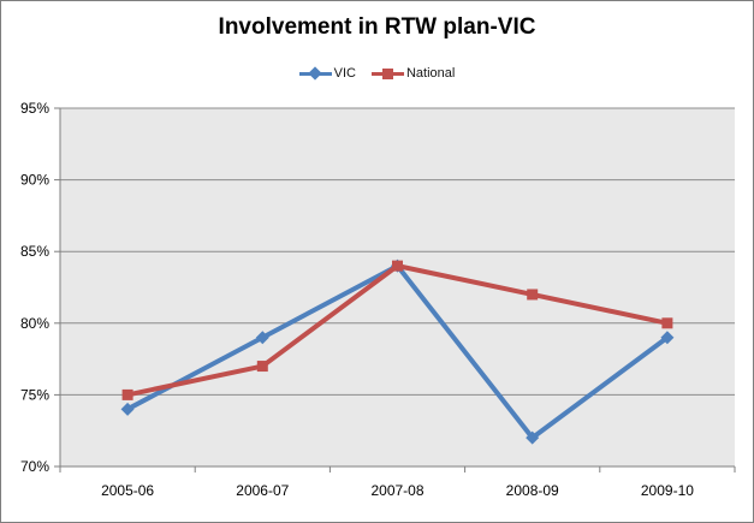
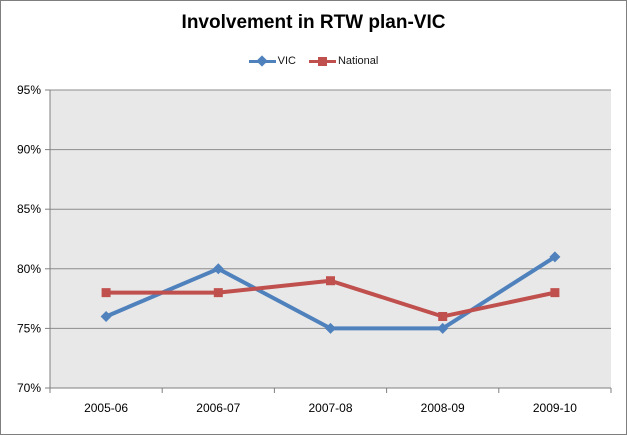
VIC/2005-06: 74% -> 76%
National/2005-06: 75% -> 78%
VIC/2006-07: 79% -> 80%
National/2006-07: 77% -> 78%
VIC/2007-08: 84% -> 75%
National/2007-08: 84% -> 79%
VIC/2008-09: 72% -> 75%
National/2008-09: 82% -> 76%
VIC/2009-10: 79% -> 81%
National/2009-10: 80% -> 78%
